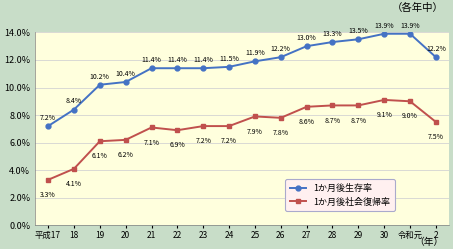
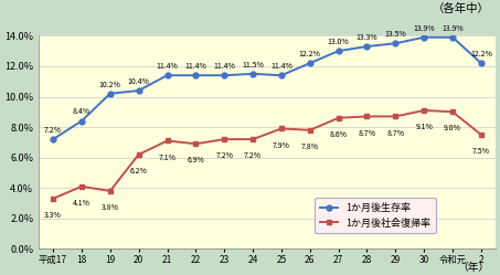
1か月後社会復帰率/19: 6.1% -> 3.8%
1か月後生存率/25: 11.9% -> 11.4%
